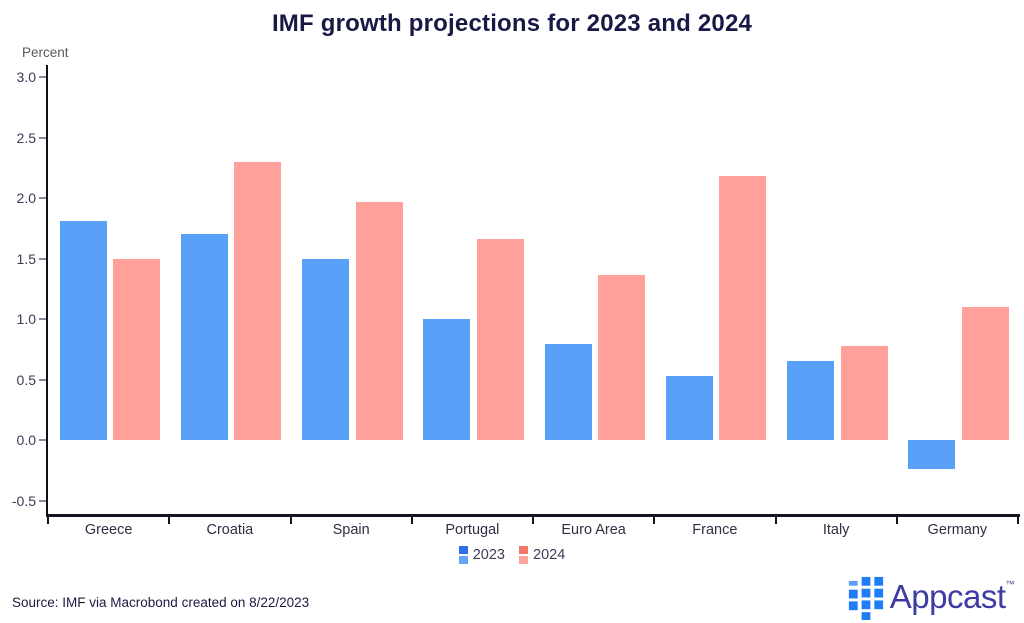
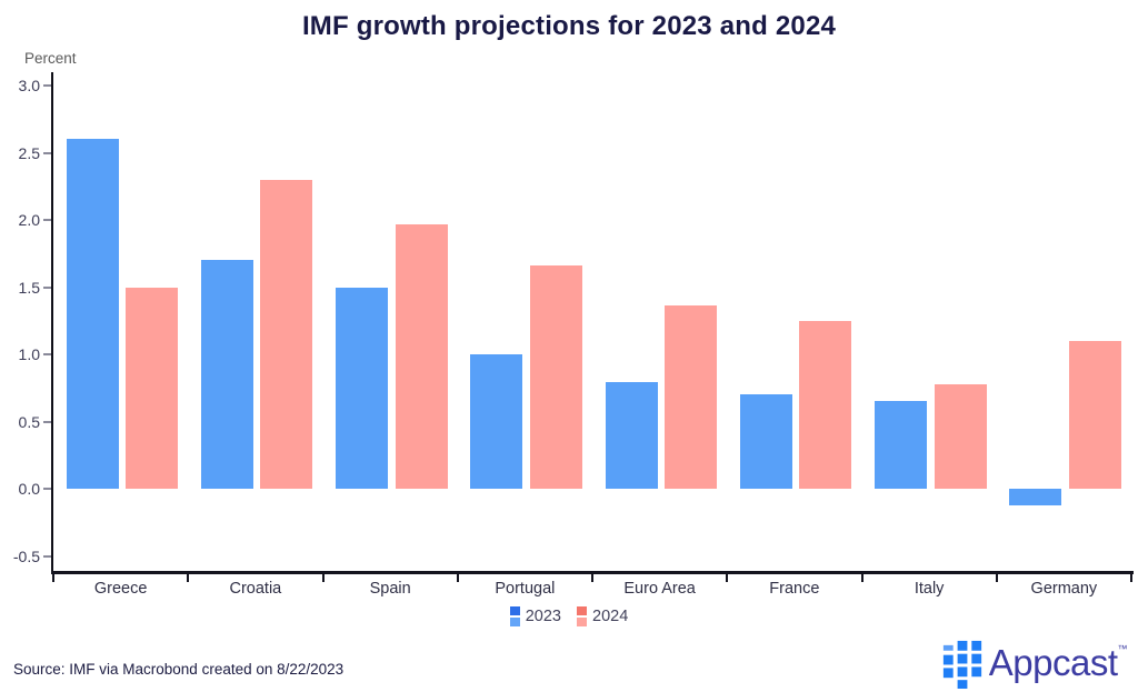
2023/Greece: 1.81 -> 2.60
2023/France: 0.53 -> 0.70
2024/France: 2.18 -> 1.25
2023/Germany: -0.24 -> -0.12
